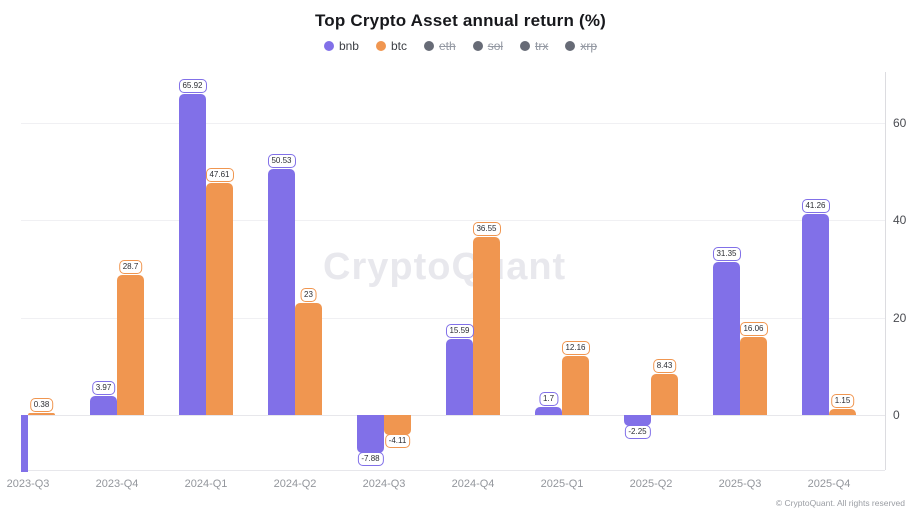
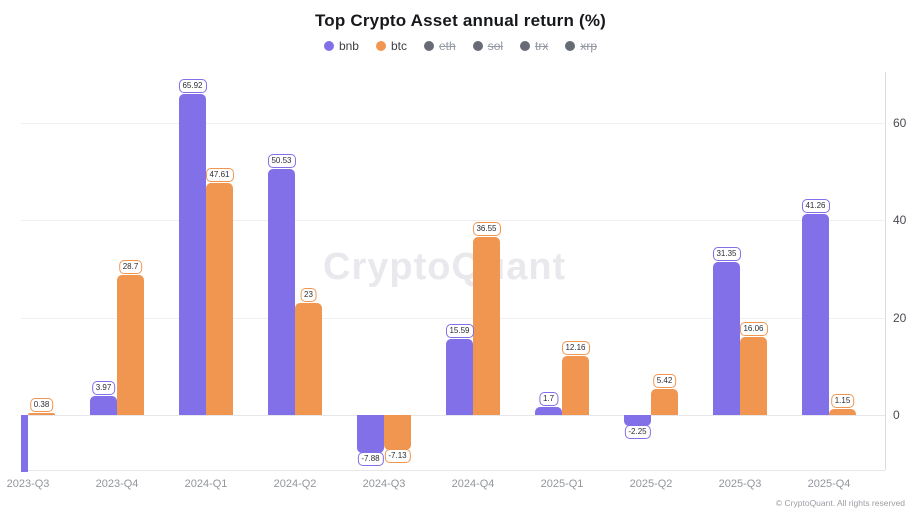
btc/2024-Q3: -4.11 -> -7.13
btc/2025-Q2: 8.43 -> 5.42
